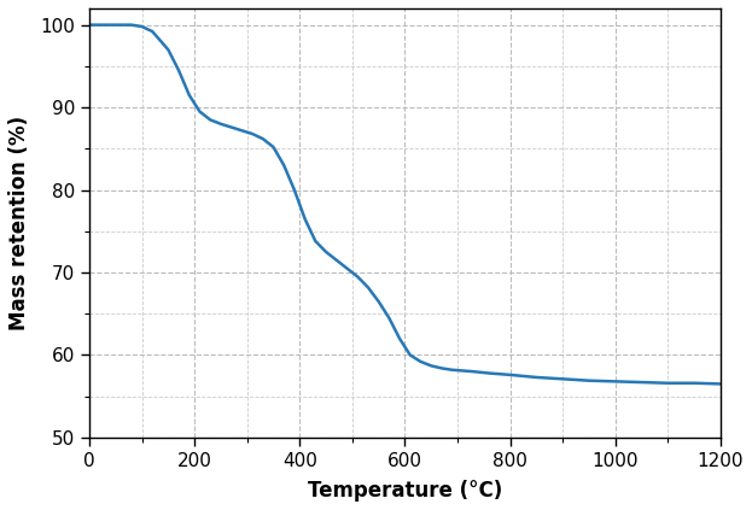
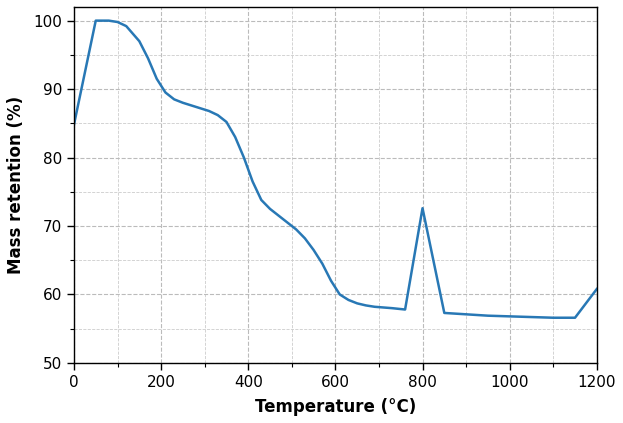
0: 100.0 -> 84.8
800: 57.6 -> 72.6
1200: 56.5 -> 60.8
